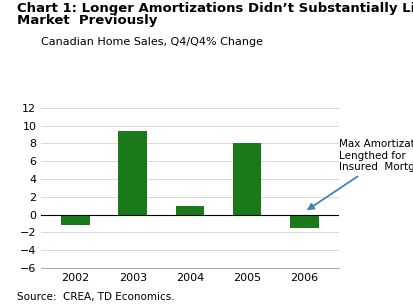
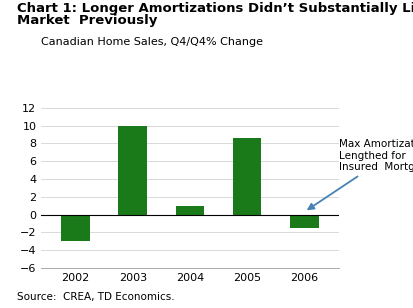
2002: -1.2 -> -3.0
2003: 9.4 -> 10.0
2005: 8.0 -> 8.6
